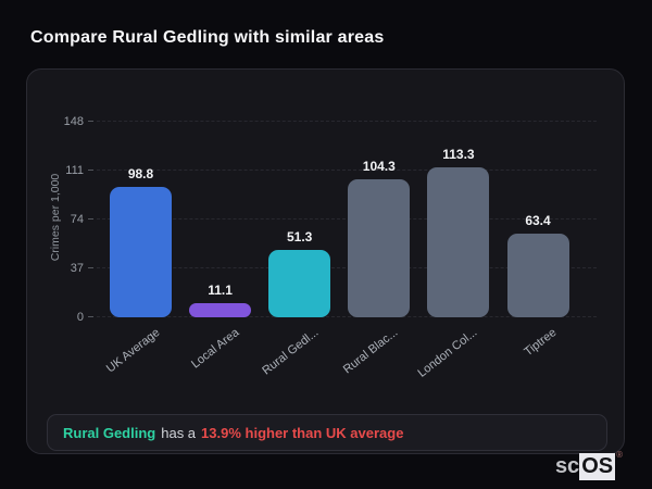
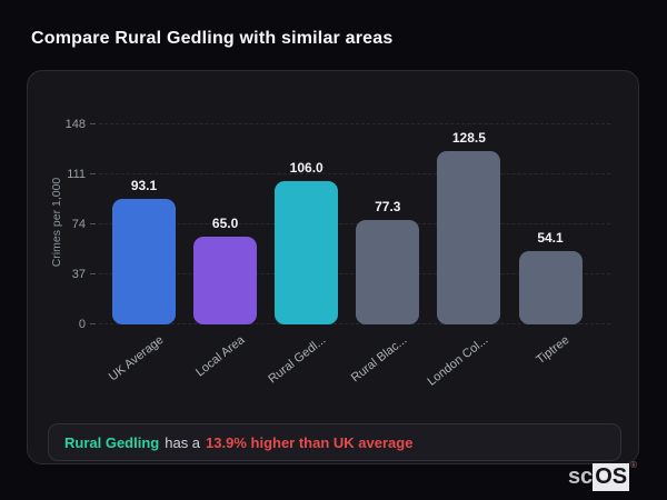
UK Average: 98.8 -> 93.1
Local Area: 11.1 -> 65.0
Rural Gedl...: 51.3 -> 106.0
Rural Blac...: 104.3 -> 77.3
London Col...: 113.3 -> 128.5
Tiptree: 63.4 -> 54.1
